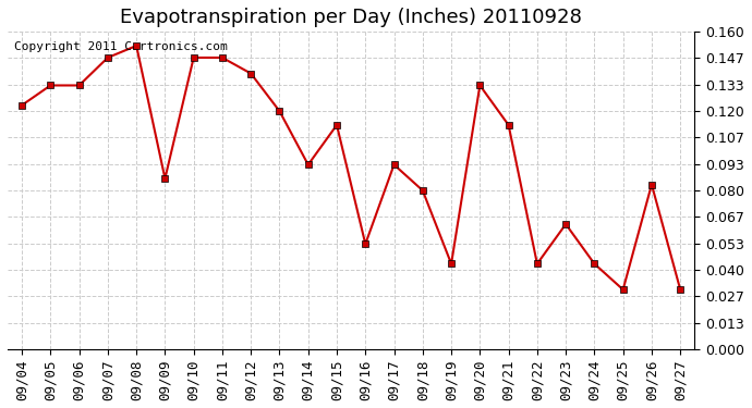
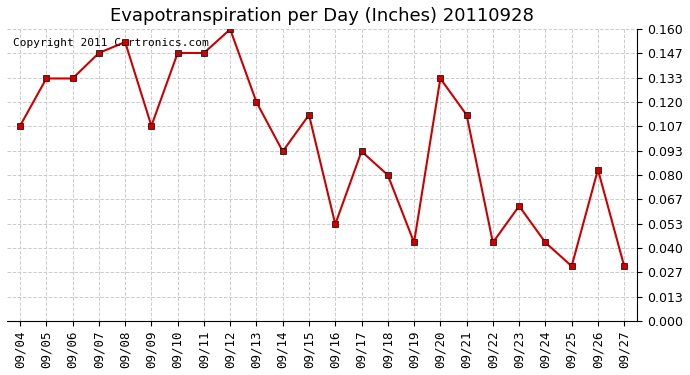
09/04: 0.123 -> 0.107
09/09: 0.086 -> 0.107
09/12: 0.139 -> 0.160
